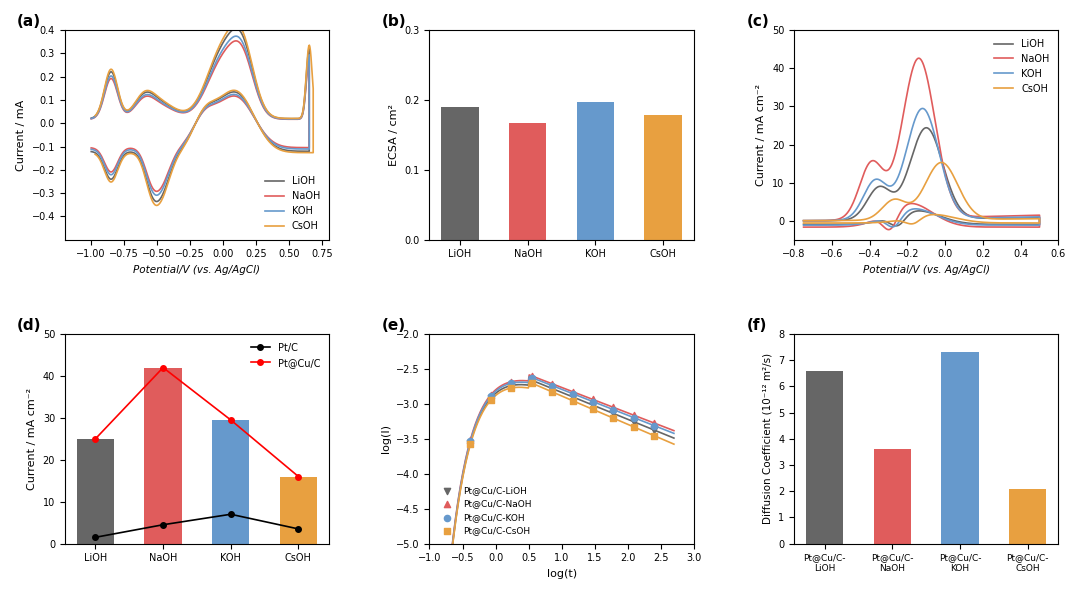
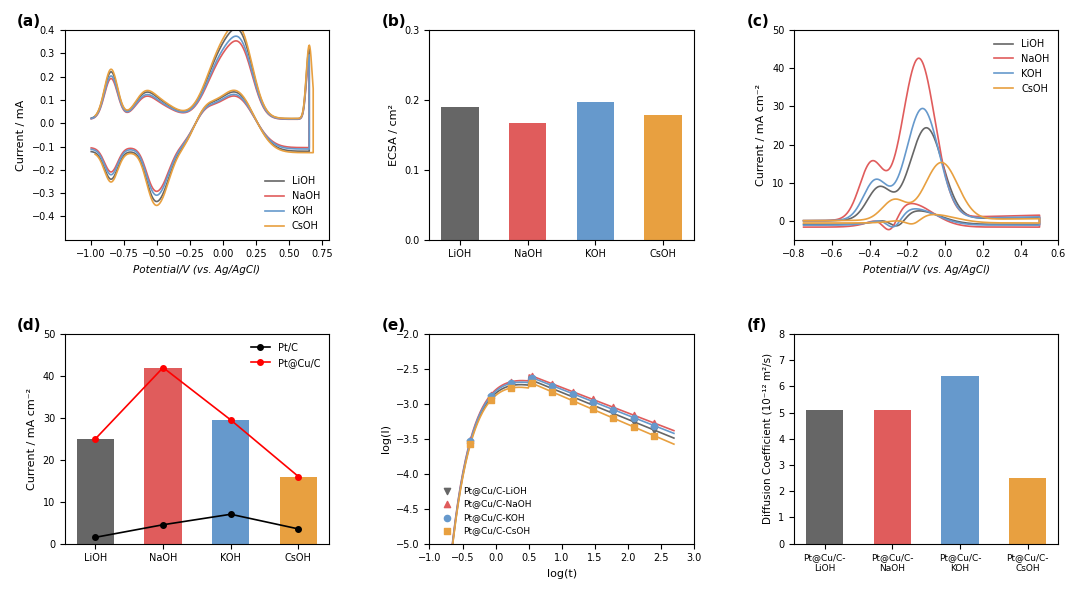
Pt@Cu/C- LiOH: 6.6 -> 5.1
Pt@Cu/C- NaOH: 3.6 -> 5.1
Pt@Cu/C- KOH: 7.3 -> 6.4
Pt@Cu/C- CsOH: 2.1 -> 2.5
